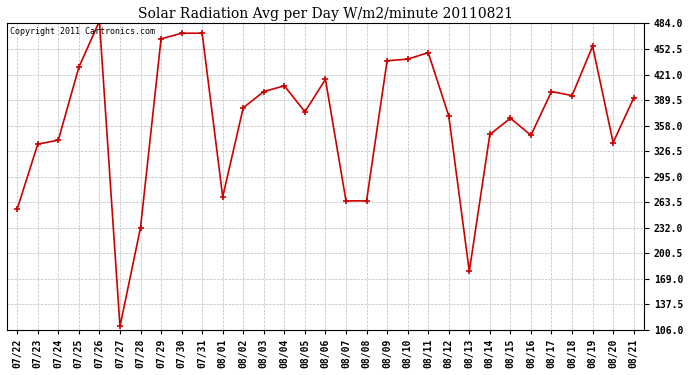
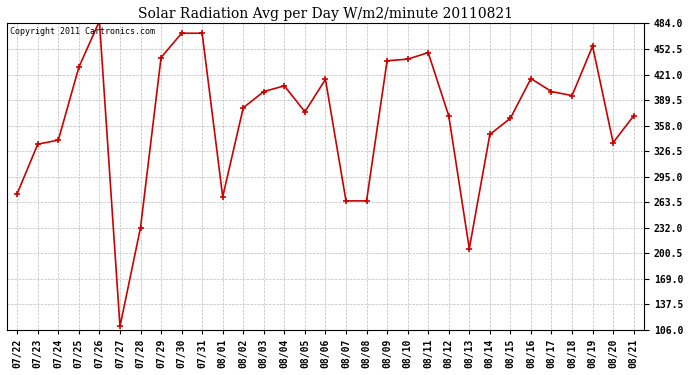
07/22: 255 -> 274
07/29: 465 -> 442
08/13: 178 -> 206
08/16: 346 -> 416
08/21: 392 -> 370
